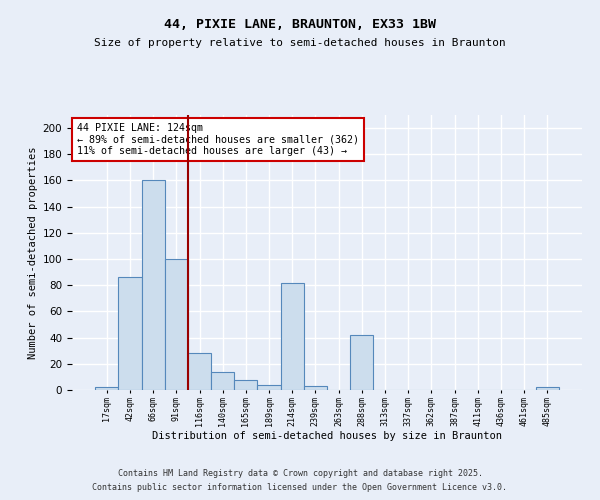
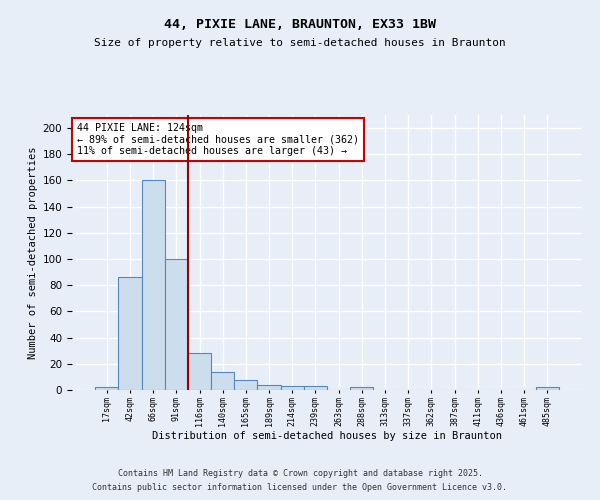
214sqm: 82 -> 3
288sqm: 42 -> 2
